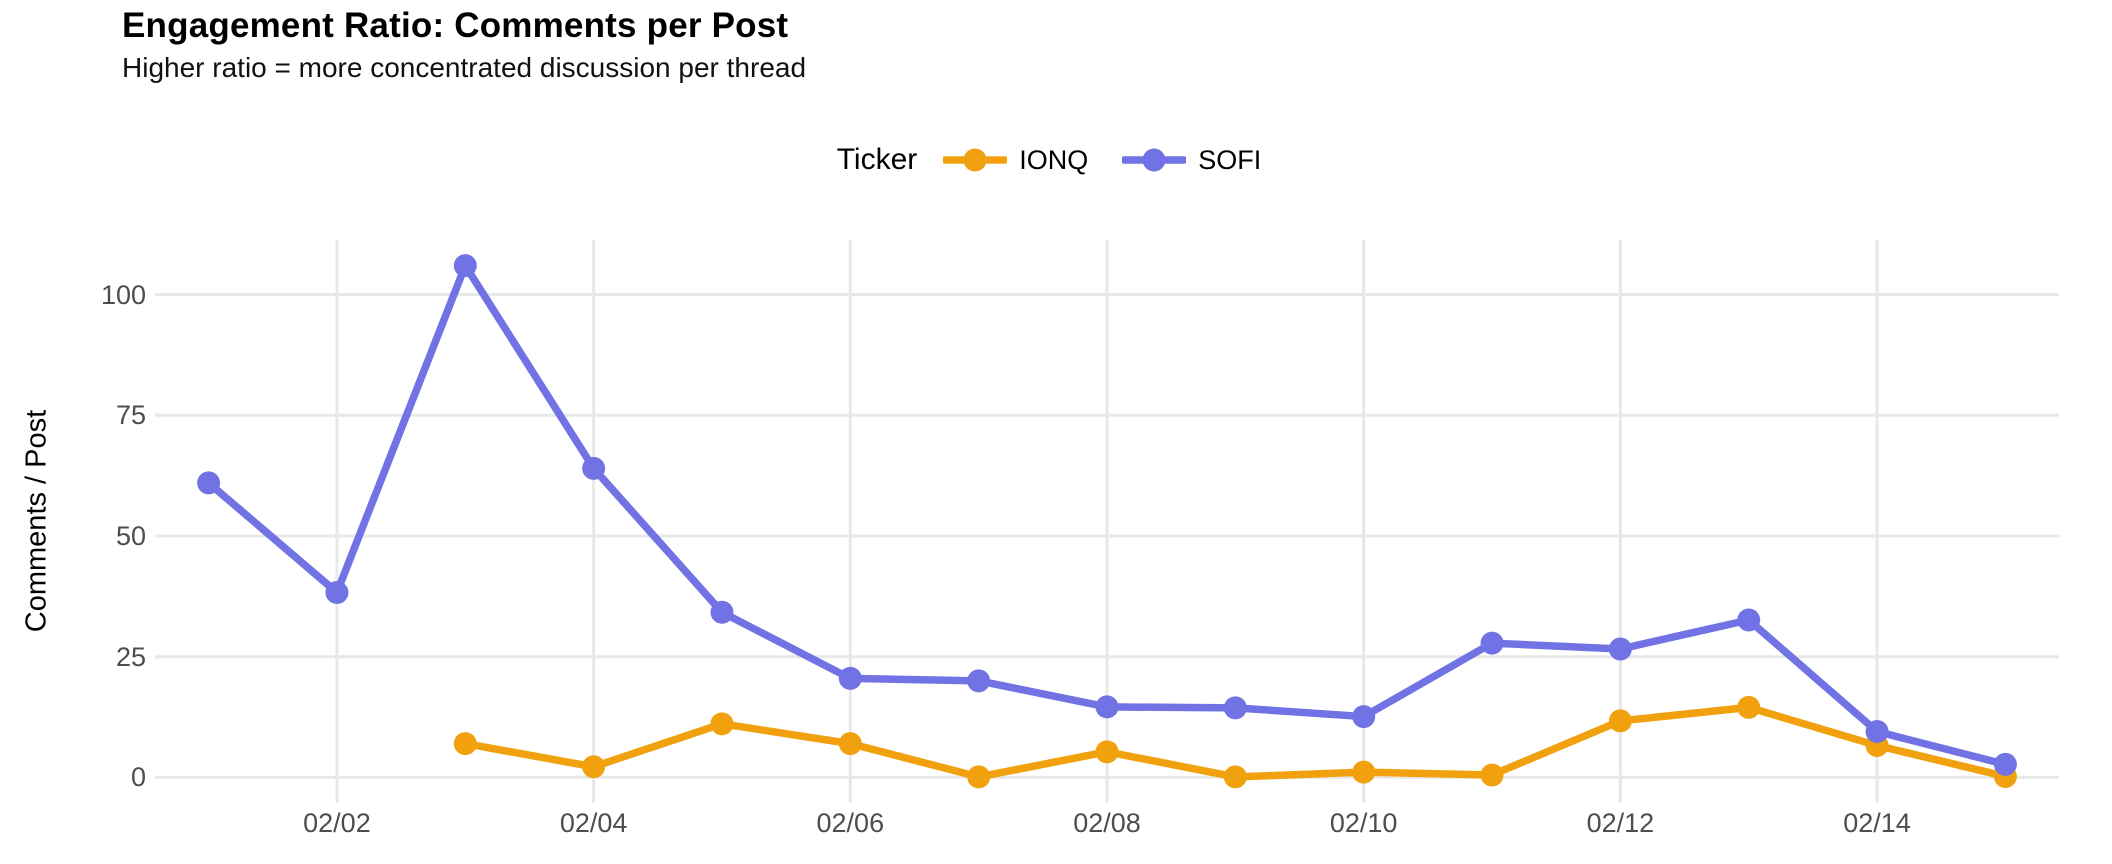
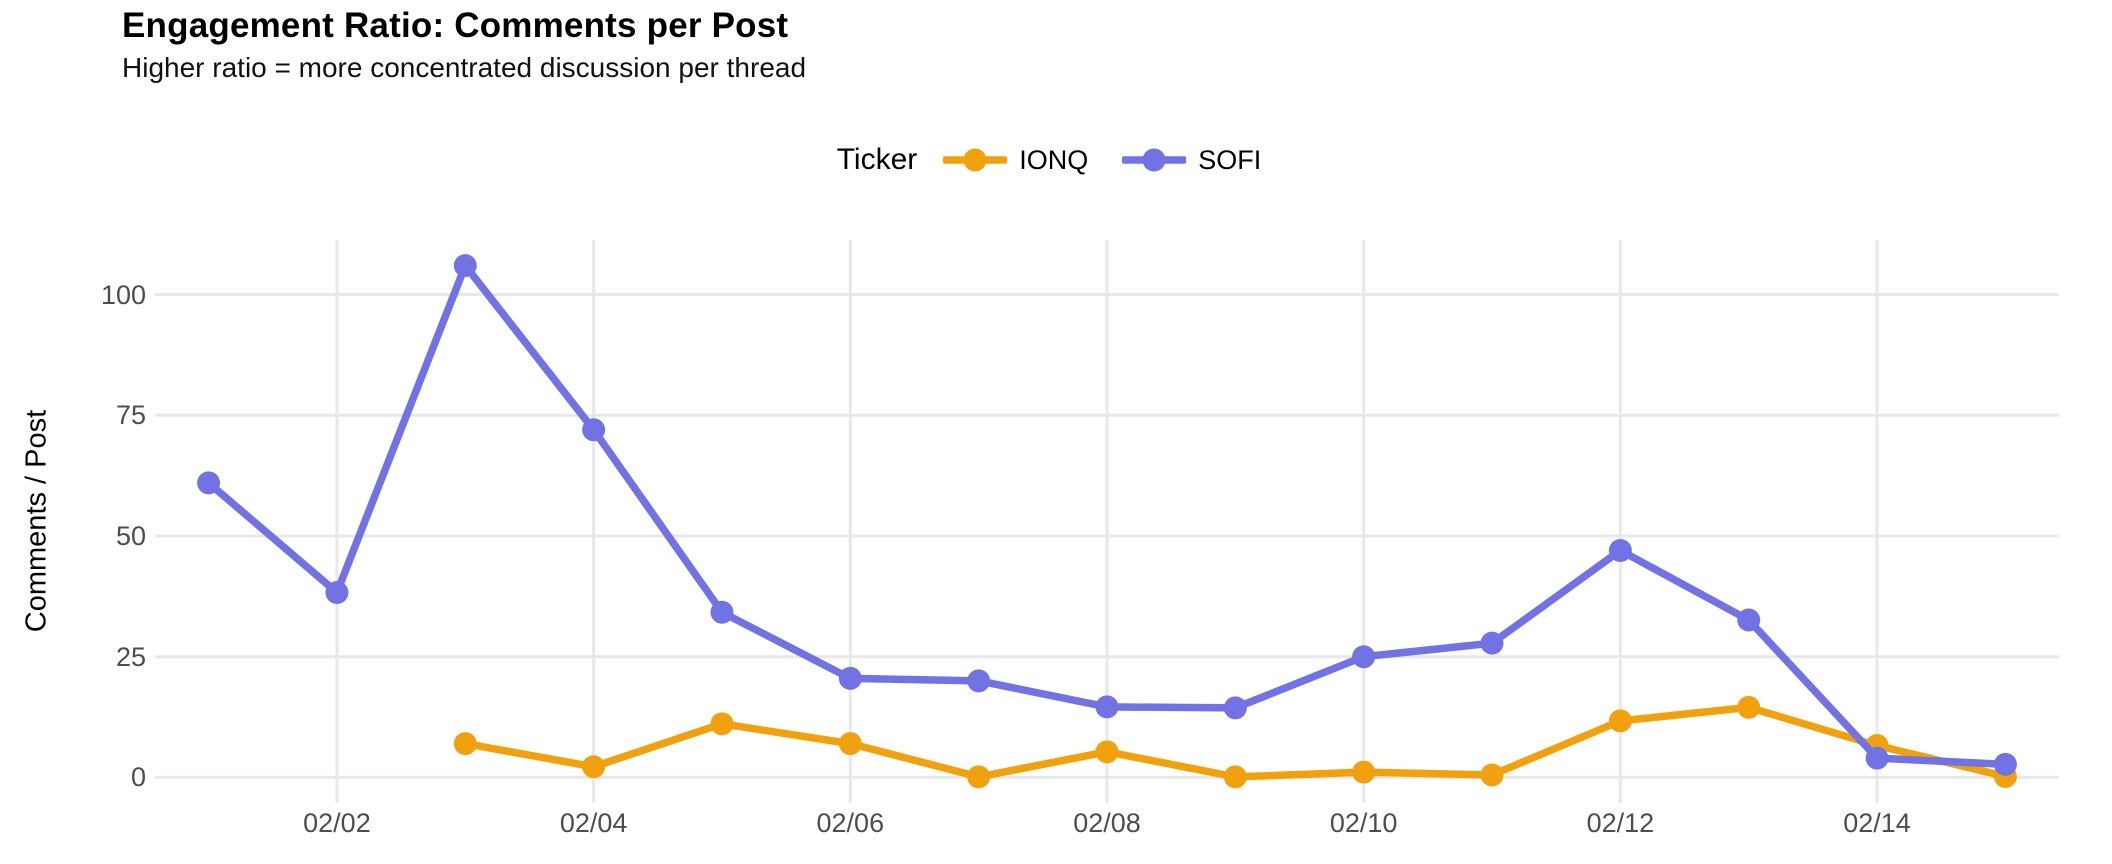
SOFI/02/04: 64 -> 72
SOFI/02/10: 13 -> 25
SOFI/02/12: 27 -> 47
SOFI/02/14: 10 -> 4
